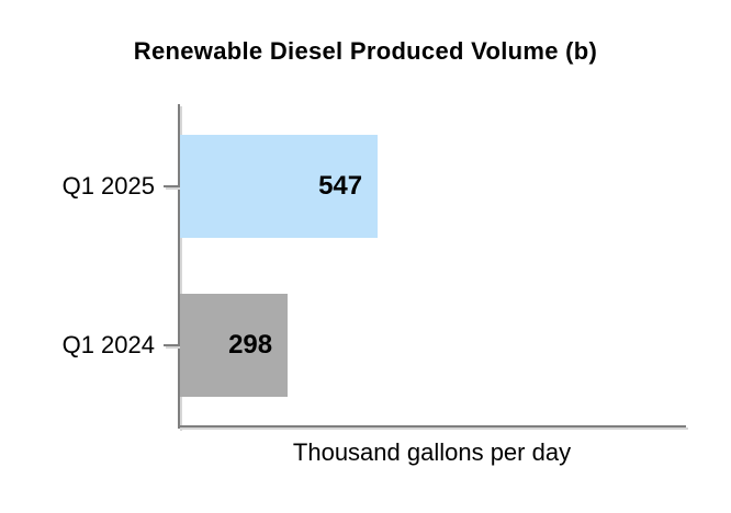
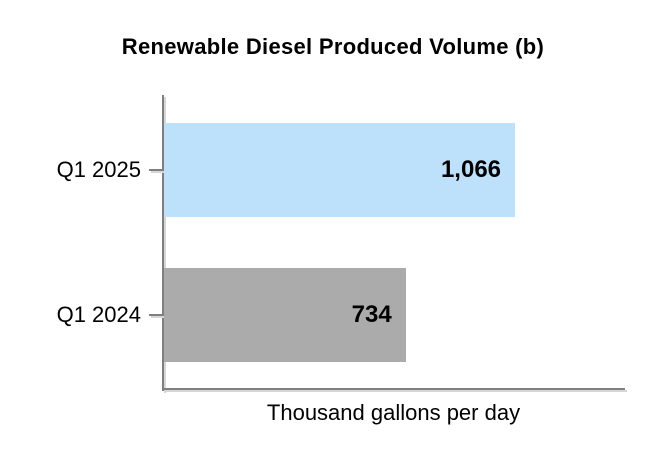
Q1 2025: 547 -> 1,066
Q1 2024: 298 -> 734
